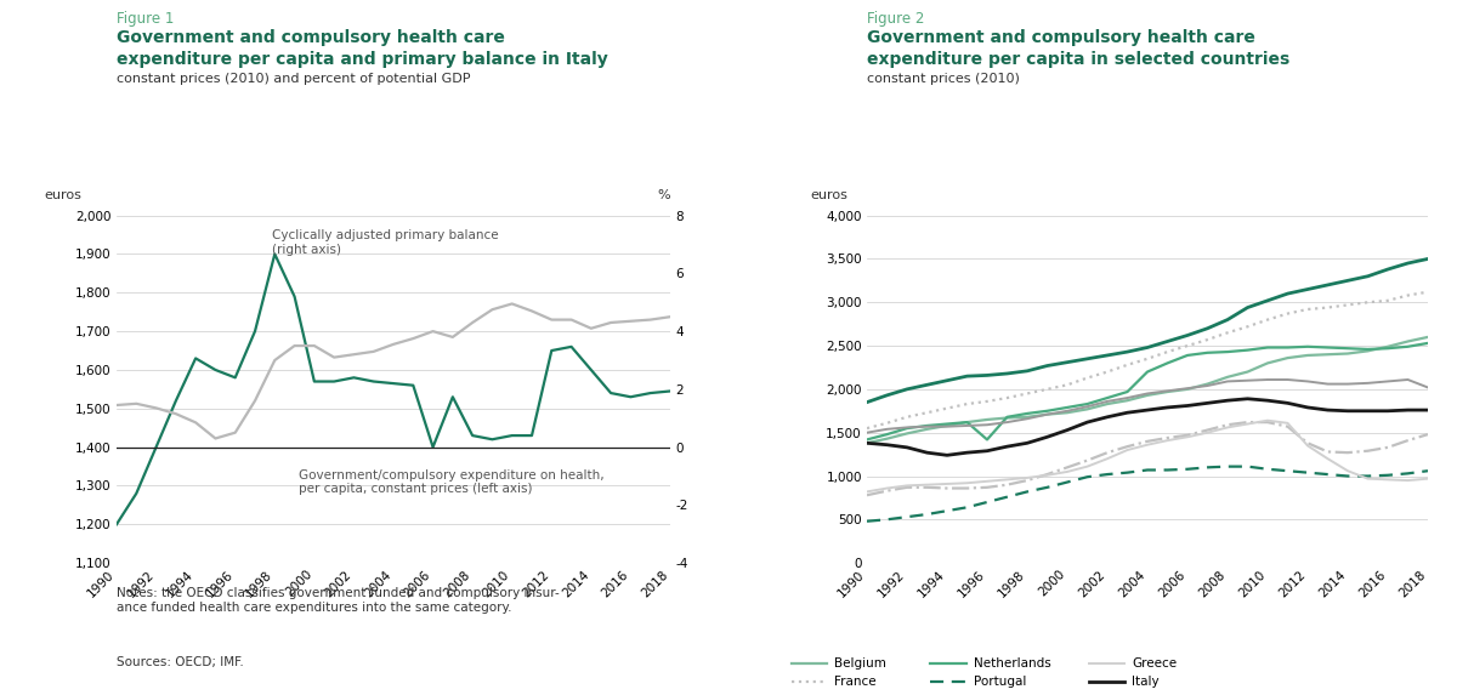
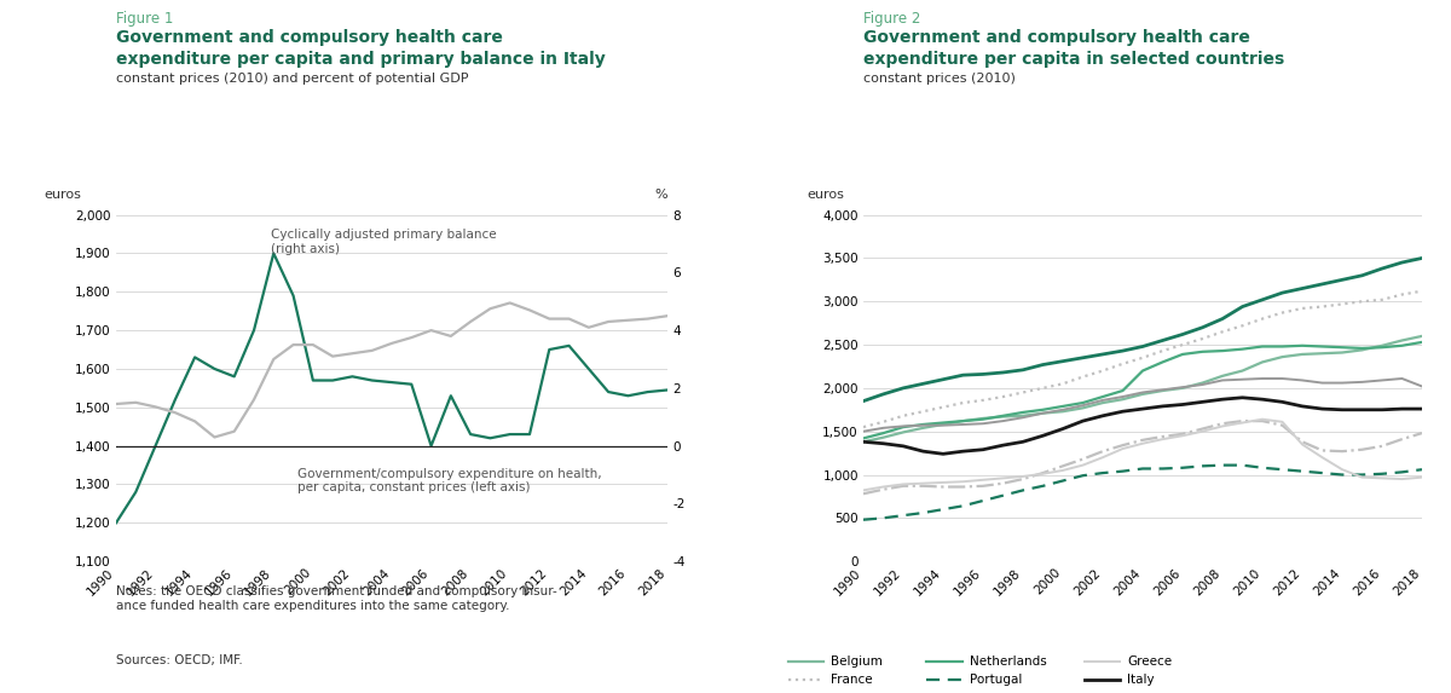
Netherlands/1996: 1,420 -> 1,640
